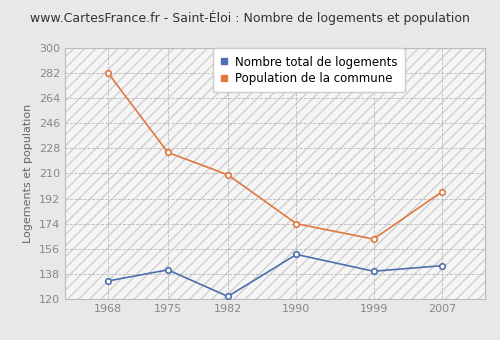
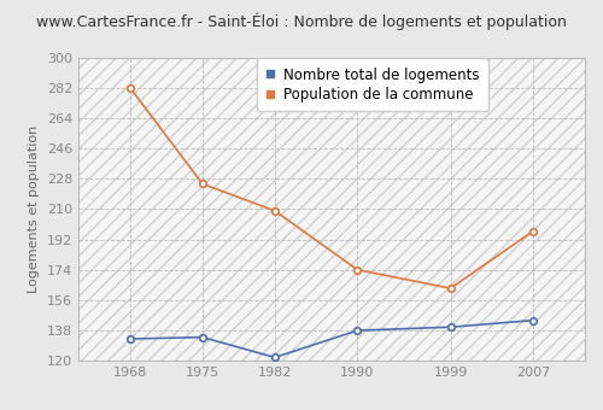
Nombre total de logements/1975: 141 -> 134
Nombre total de logements/1990: 152 -> 138
